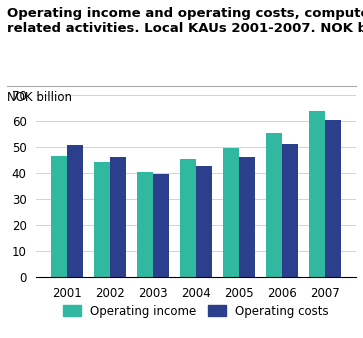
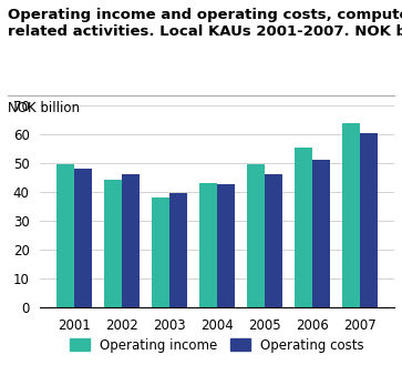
Operating income/2001: 46.5 -> 49.5
Operating costs/2001: 50.5 -> 48.0
Operating income/2003: 40.5 -> 38.0
Operating income/2004: 45.2 -> 43.0
